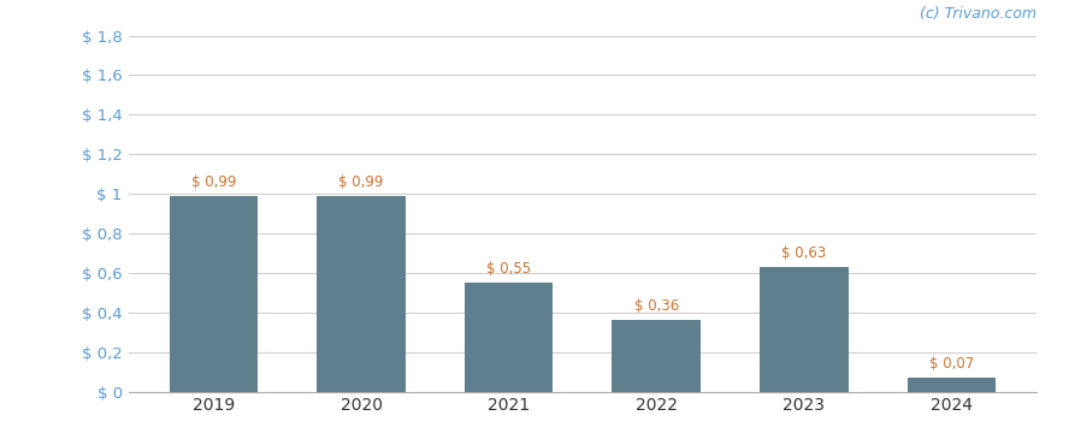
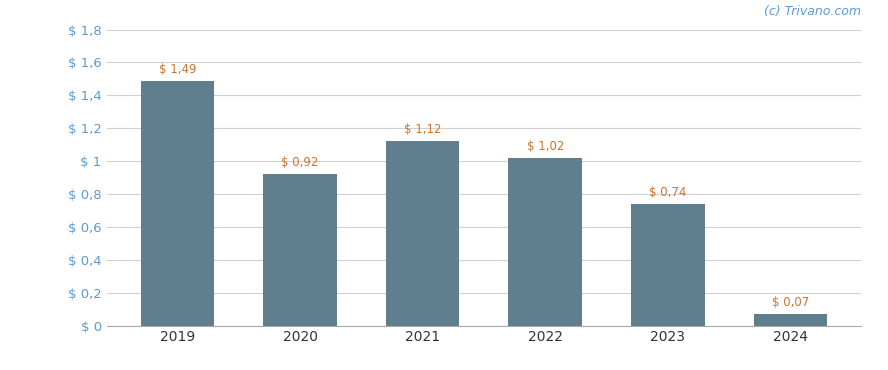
2019: 0,99 -> 1,49
2020: 0,99 -> 0,92
2021: 0,55 -> 1,12
2022: 0,36 -> 1,02
2023: 0,63 -> 0,74
